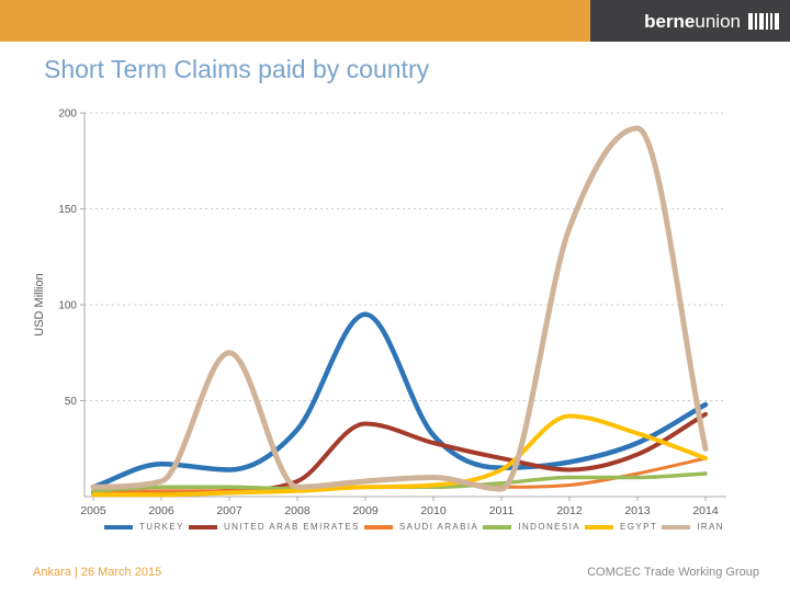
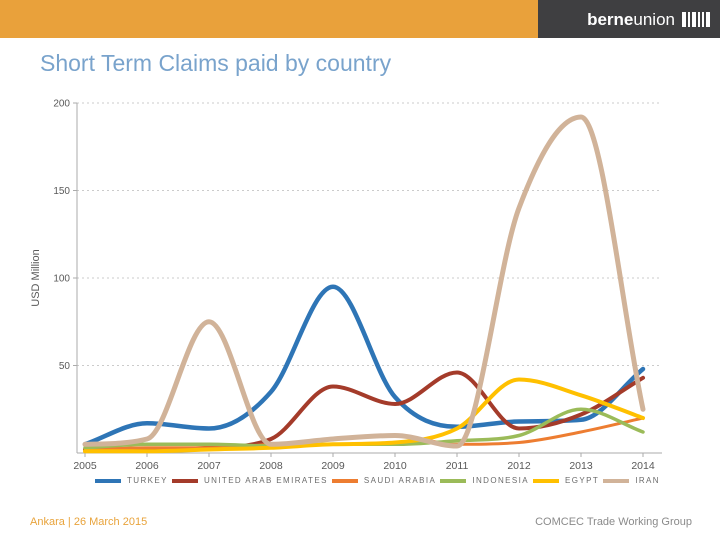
UNITED ARAB EMIRATES/2011: 20 -> 46
TURKEY/2013: 28 -> 19
INDONESIA/2013: 10 -> 25
